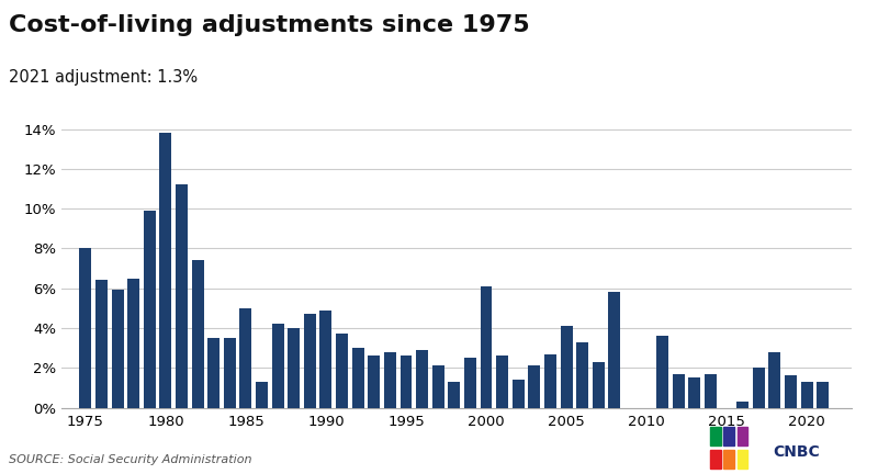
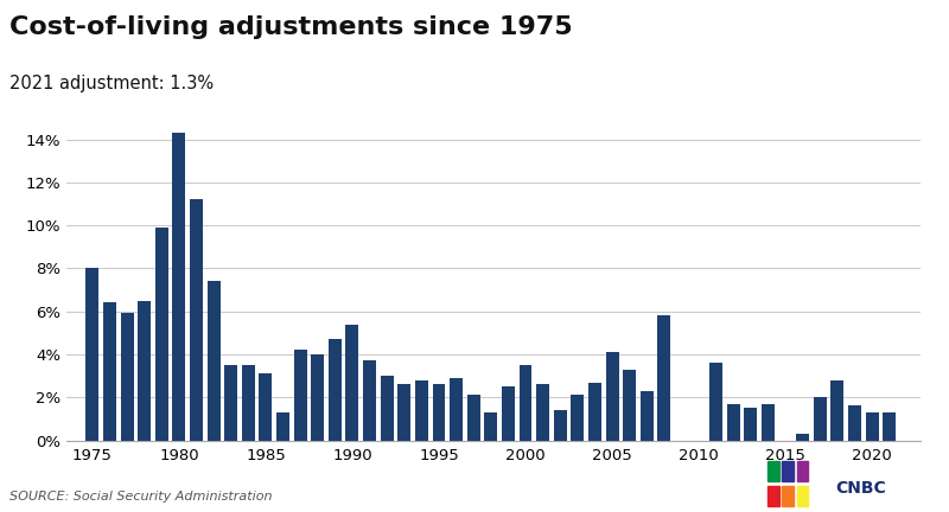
1980: 13.8% -> 14.3%
1985: 5.0% -> 3.1%
1990: 4.9% -> 5.4%
2000: 6.1% -> 3.5%
